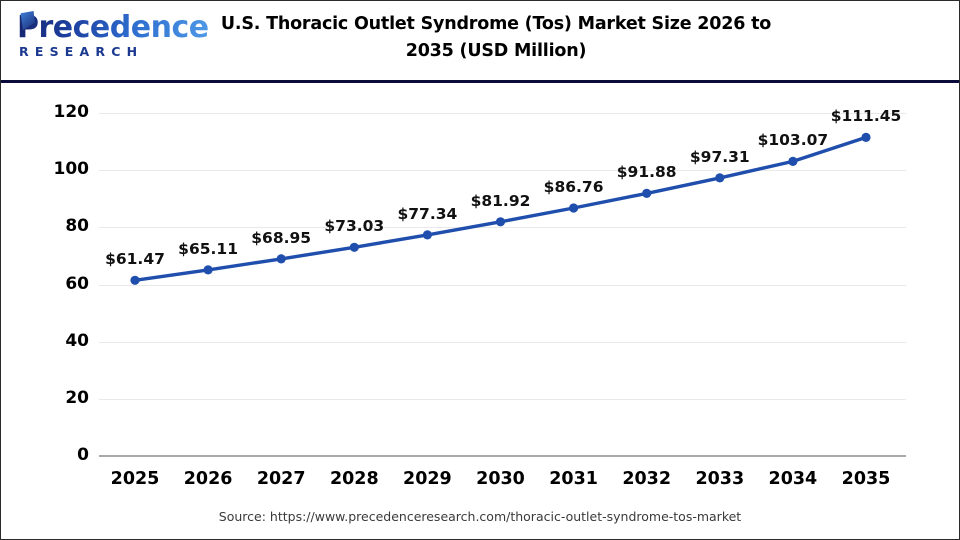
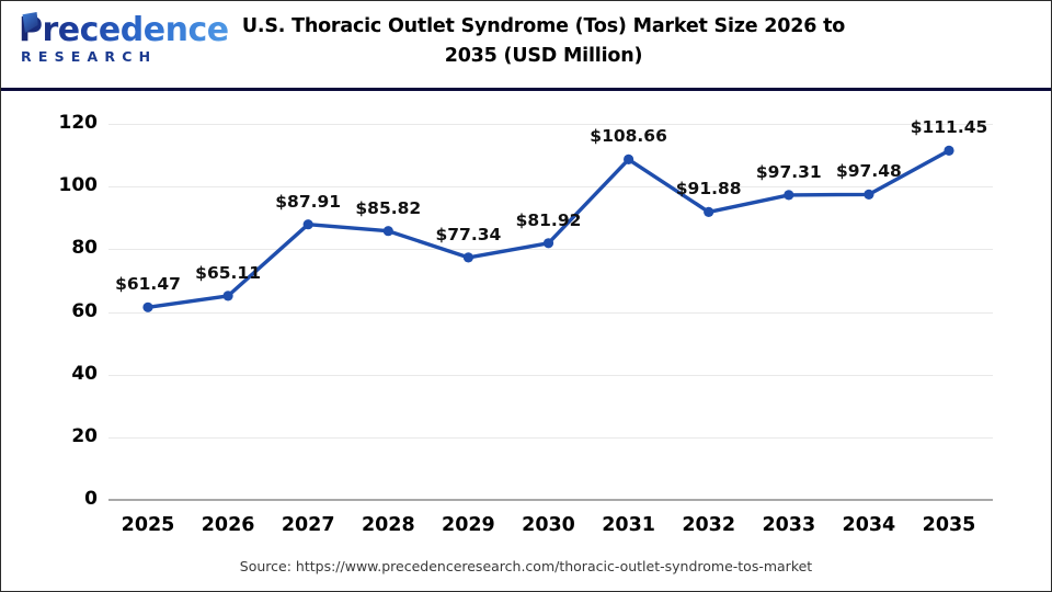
2027: $68.95 -> $87.91
2028: $73.03 -> $85.82
2031: $86.76 -> $108.66
2034: $103.07 -> $97.48
